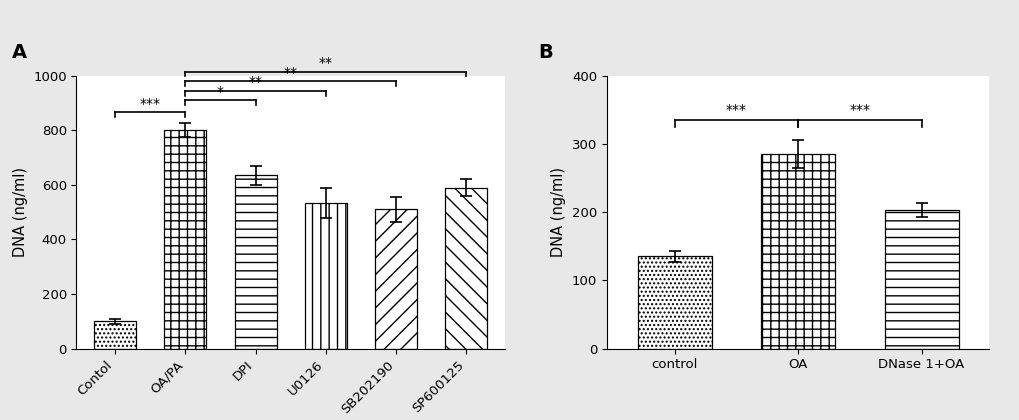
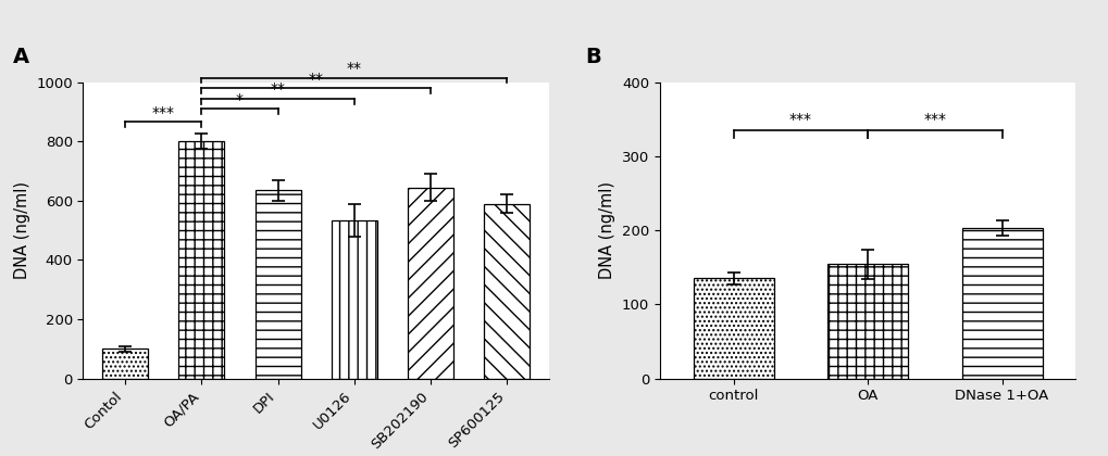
SB202190: 510 -> 645
OA: 285 -> 154
